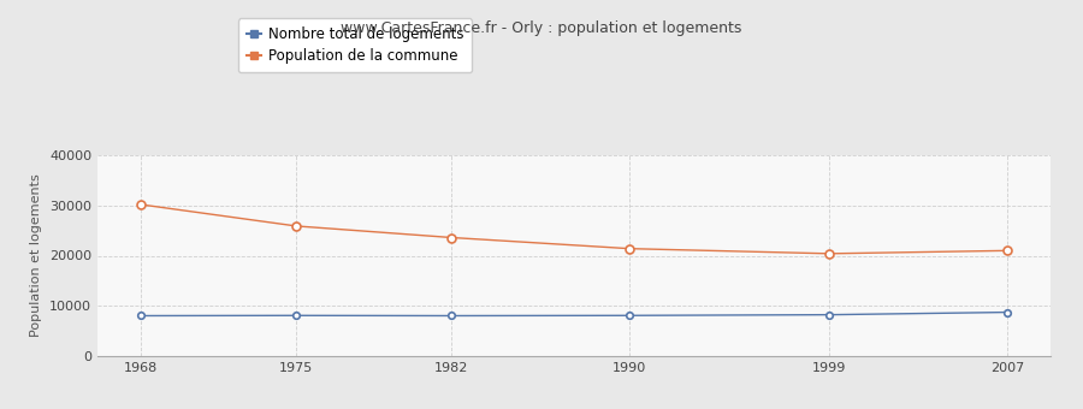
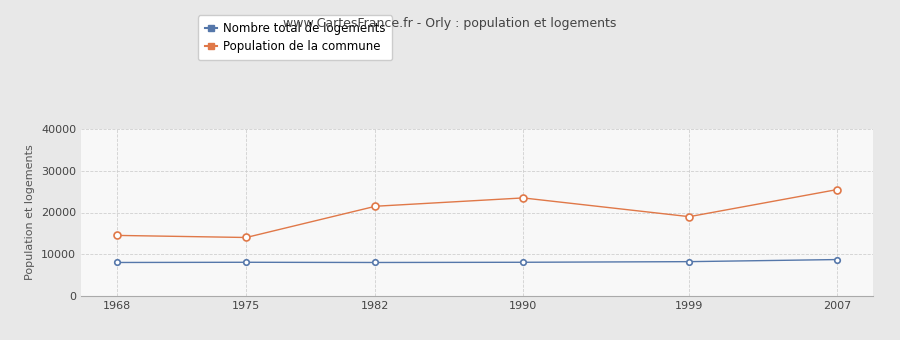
Population de la commune/1968: 30200 -> 14500
Population de la commune/1975: 25900 -> 14000
Population de la commune/1982: 23600 -> 21500
Population de la commune/1990: 21400 -> 23500
Population de la commune/1999: 20400 -> 19000
Population de la commune/2007: 21000 -> 25500
